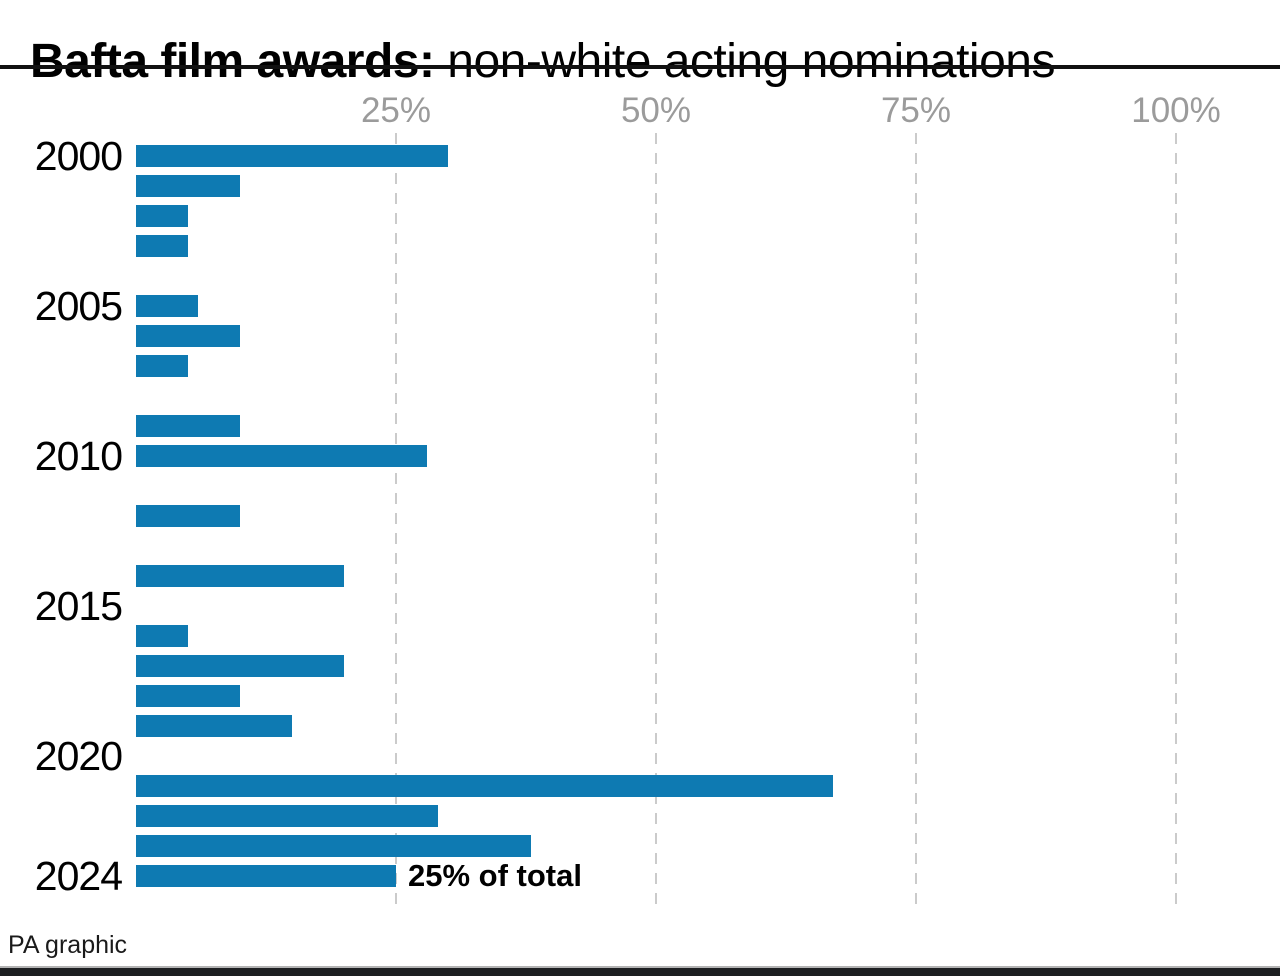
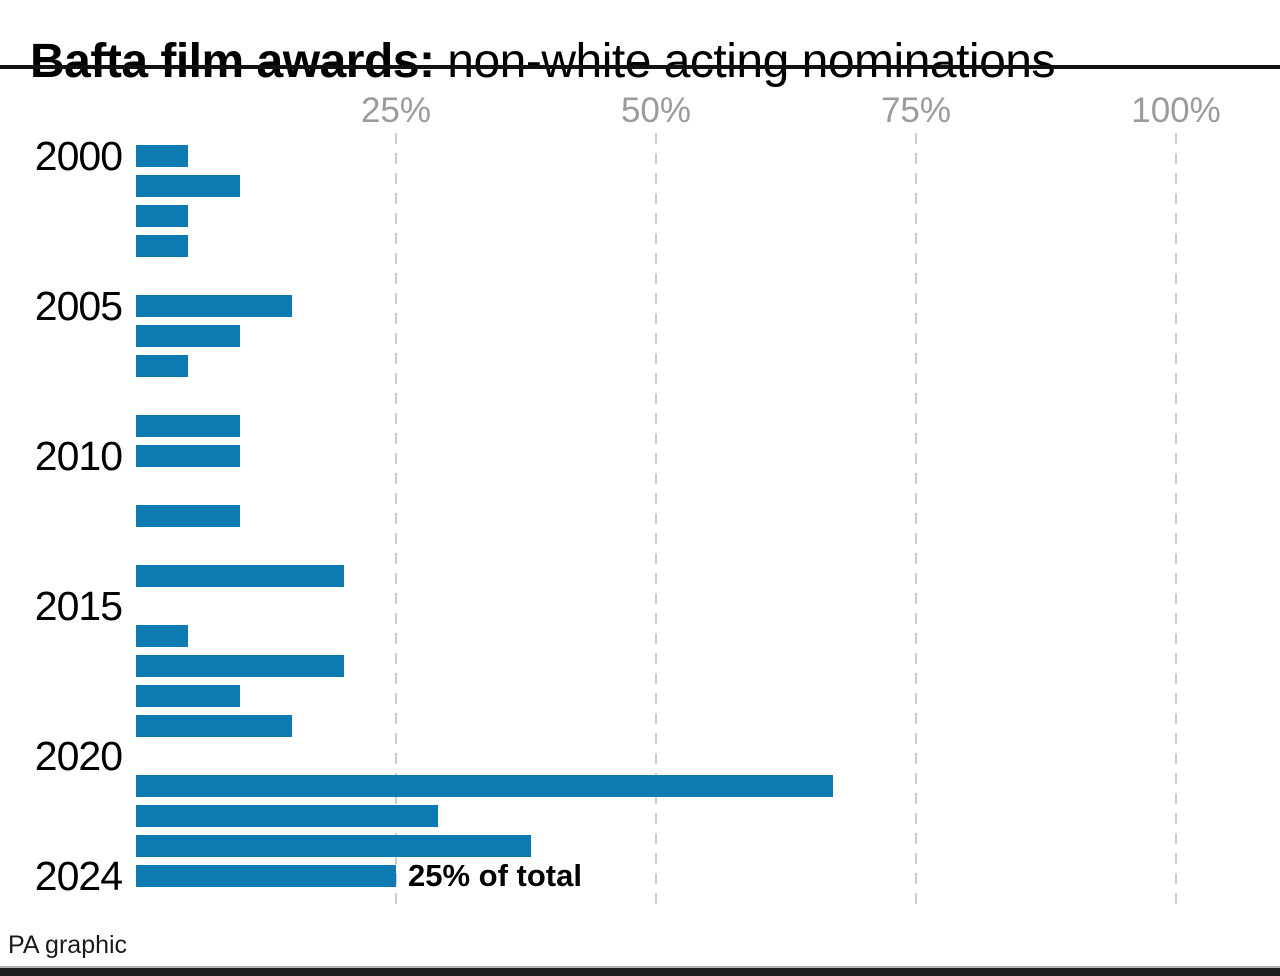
2000: 30% -> 5%
2005: 6% -> 15%
2010: 28% -> 10%
